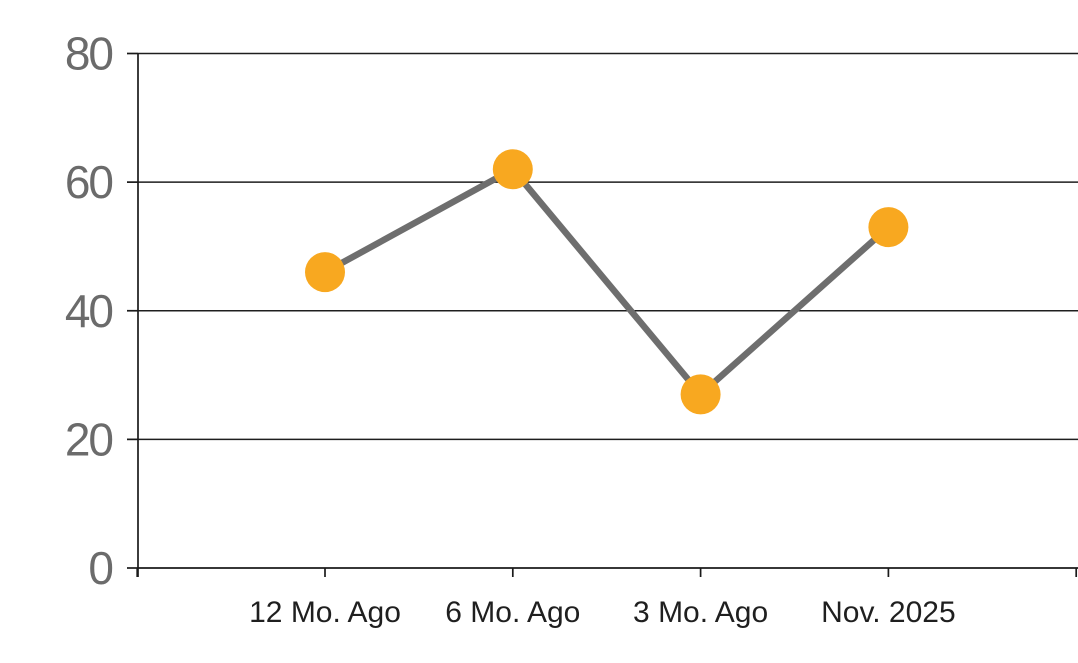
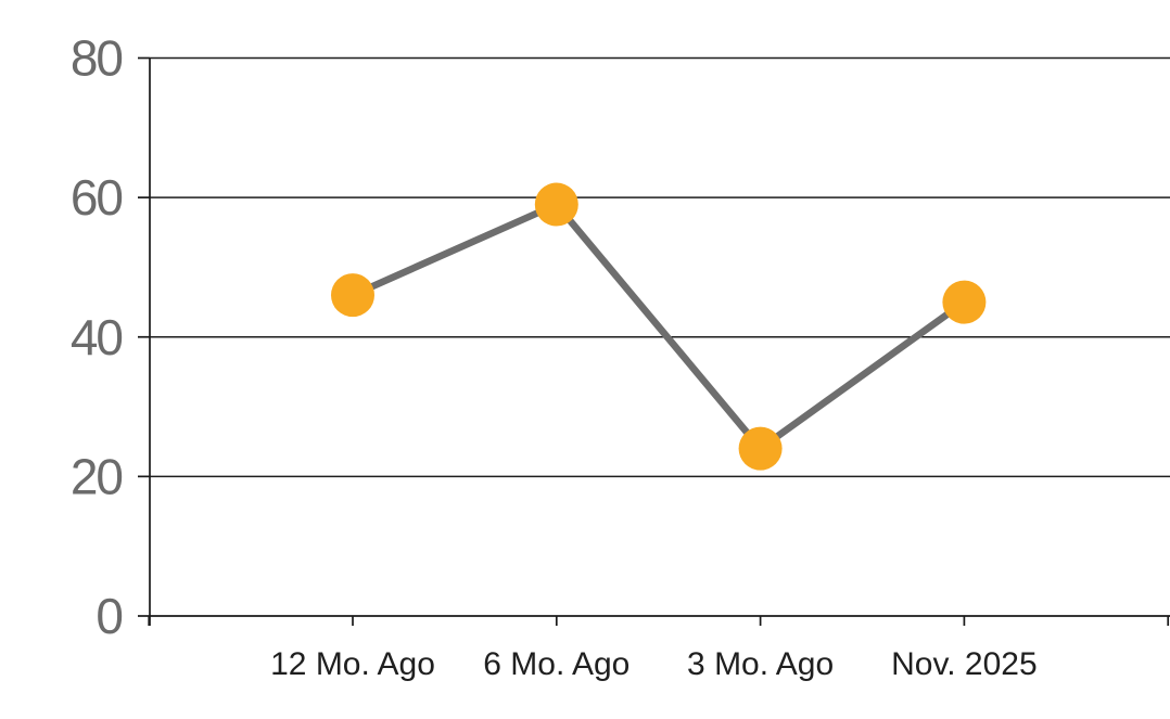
6 Mo. Ago: 62 -> 59
3 Mo. Ago: 27 -> 24
Nov. 2025: 53 -> 45
